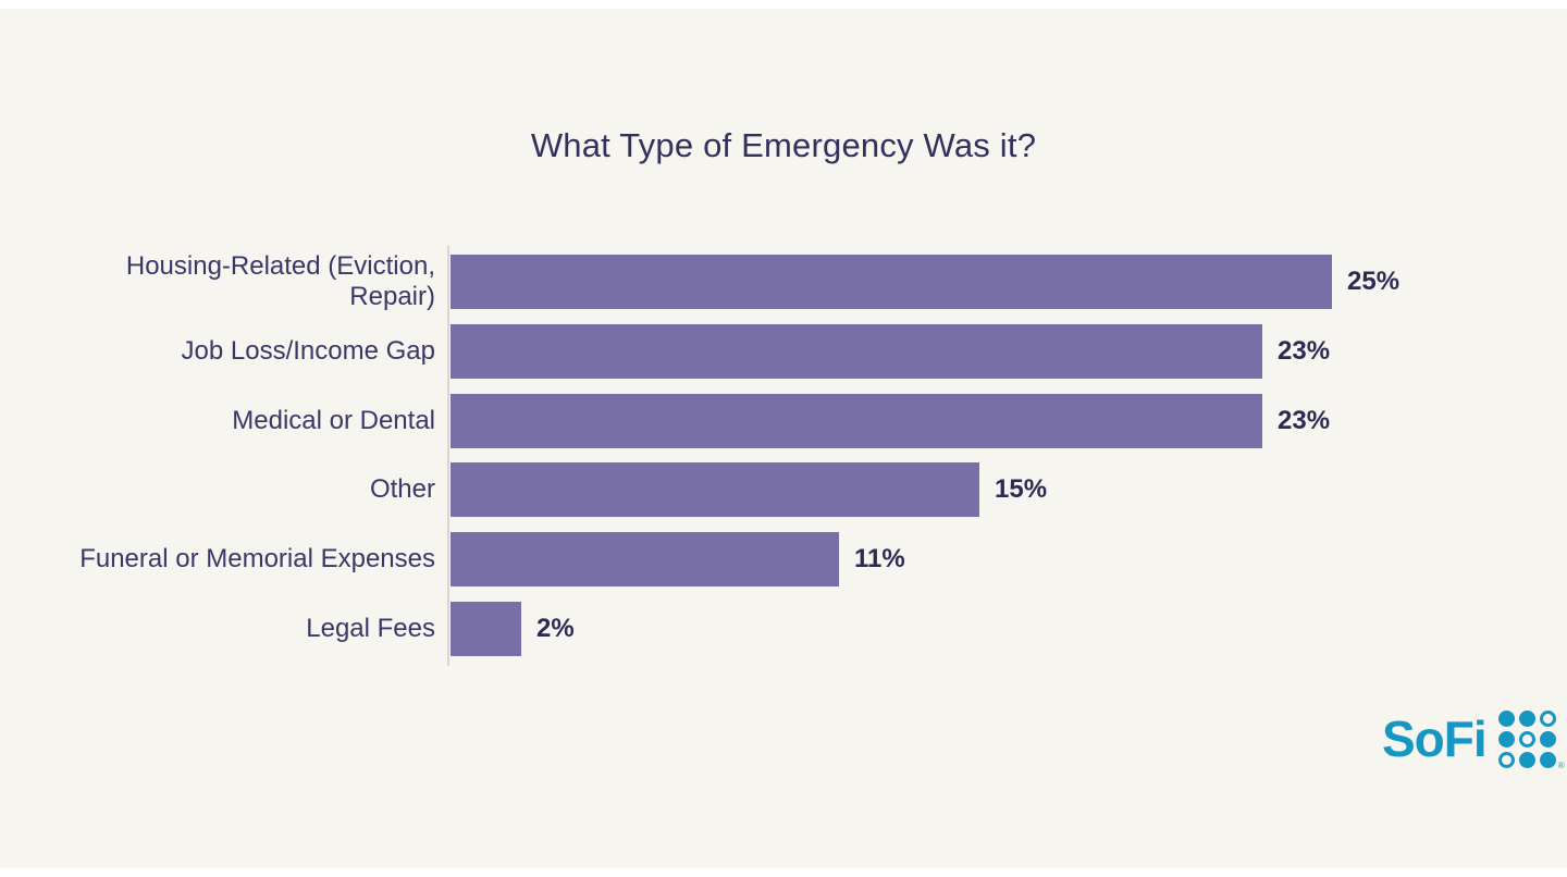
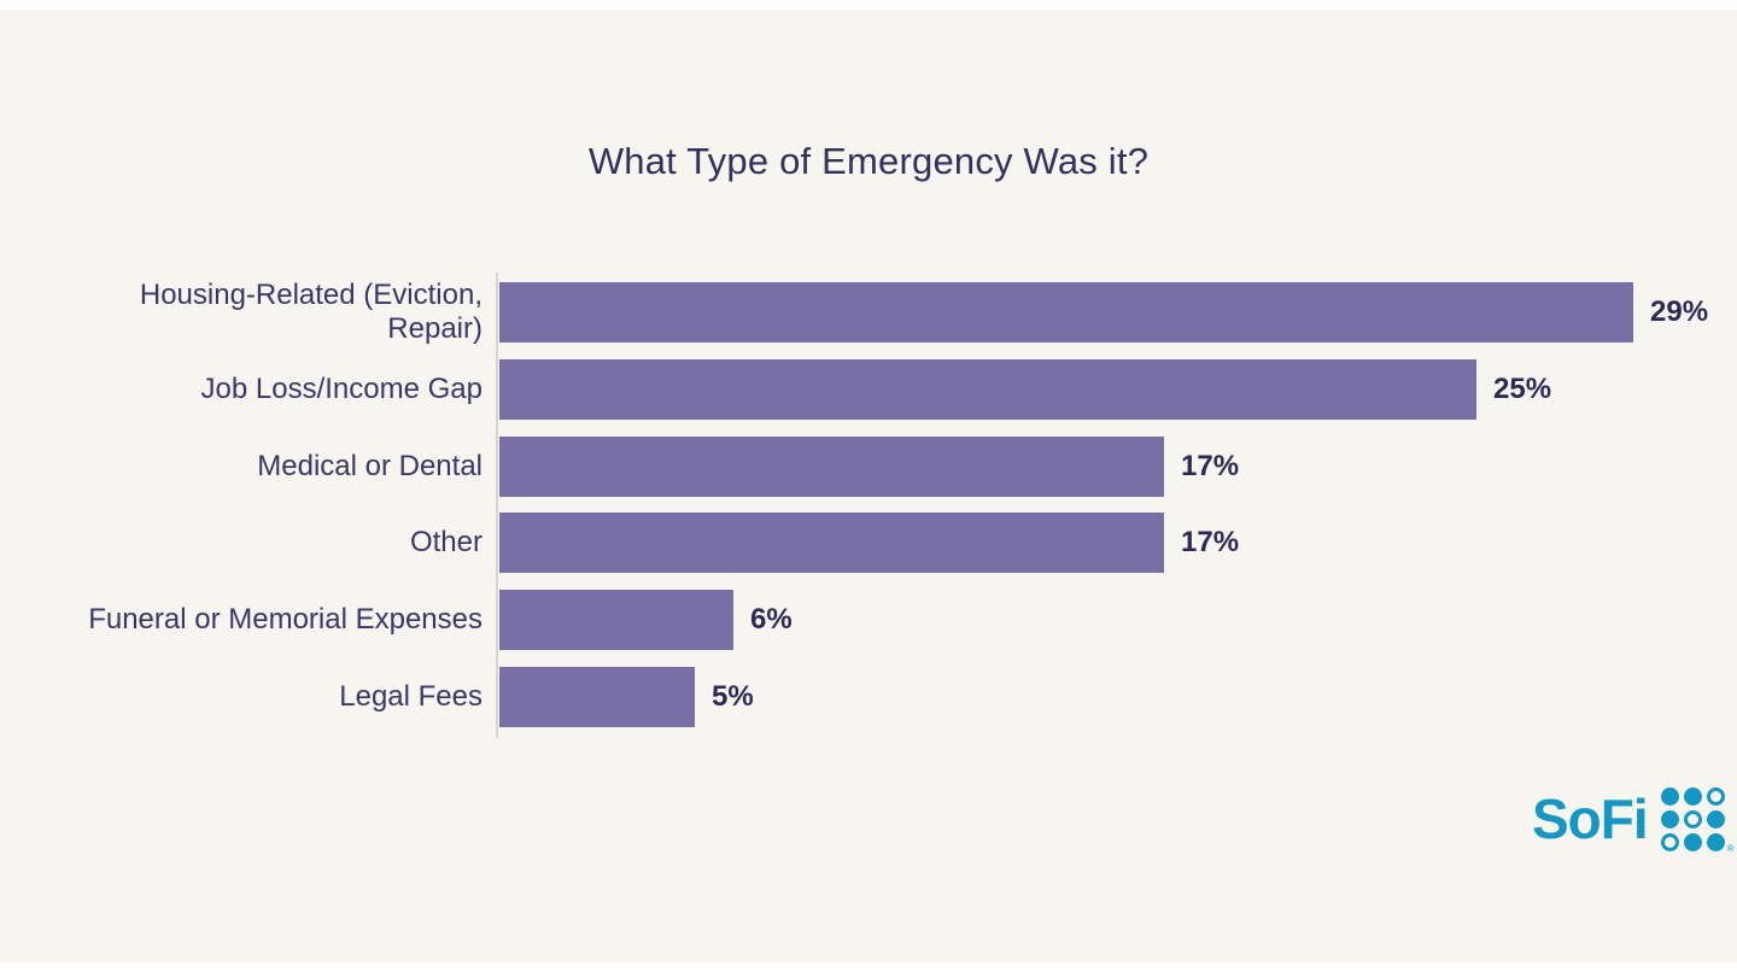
Housing-Related (Eviction, Repair): 25% -> 29%
Job Loss/Income Gap: 23% -> 25%
Medical or Dental: 23% -> 17%
Other: 15% -> 17%
Funeral or Memorial Expenses: 11% -> 6%
Legal Fees: 2% -> 5%
